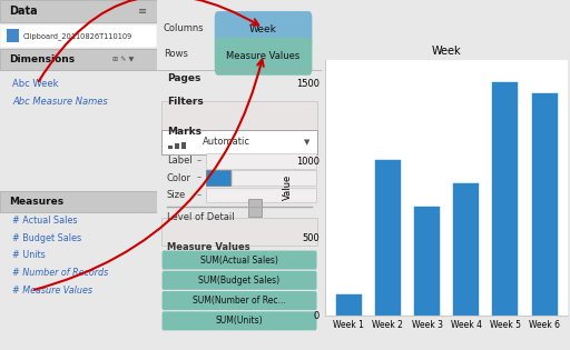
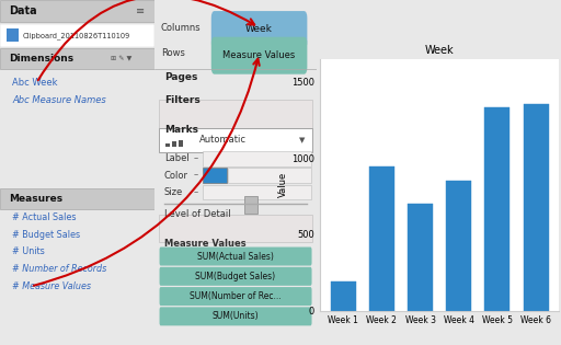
Week 1: 130 -> 190
Week 2: 1000 -> 940
Week 5: 1500 -> 1330
Week 6: 1430 -> 1350
